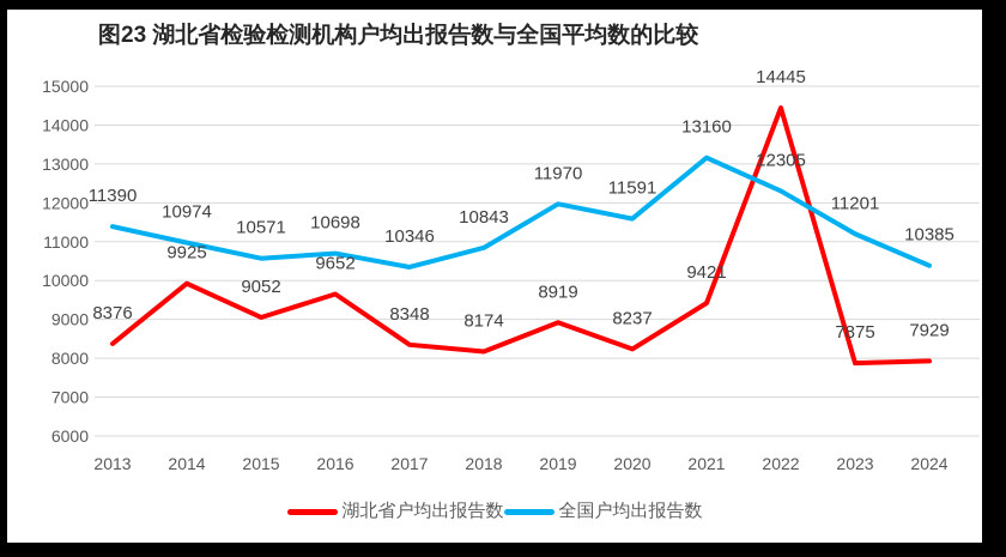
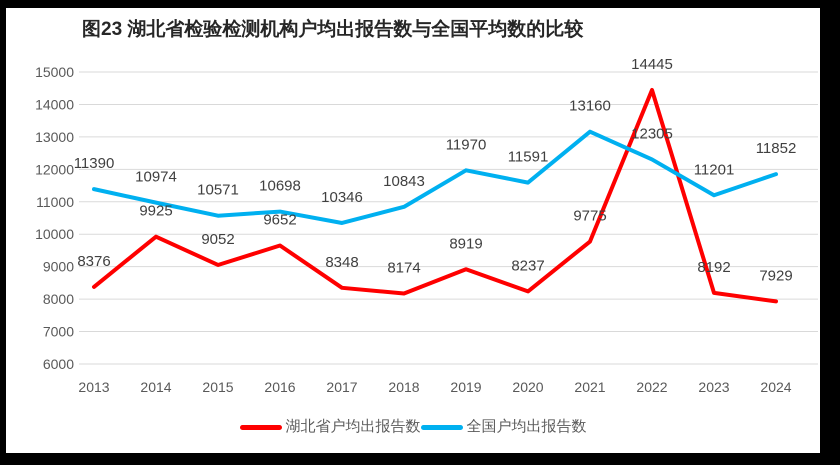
湖北省户均出报告数/2021: 9421 -> 9775
湖北省户均出报告数/2023: 7875 -> 8192
全国户均出报告数/2024: 10385 -> 11852
